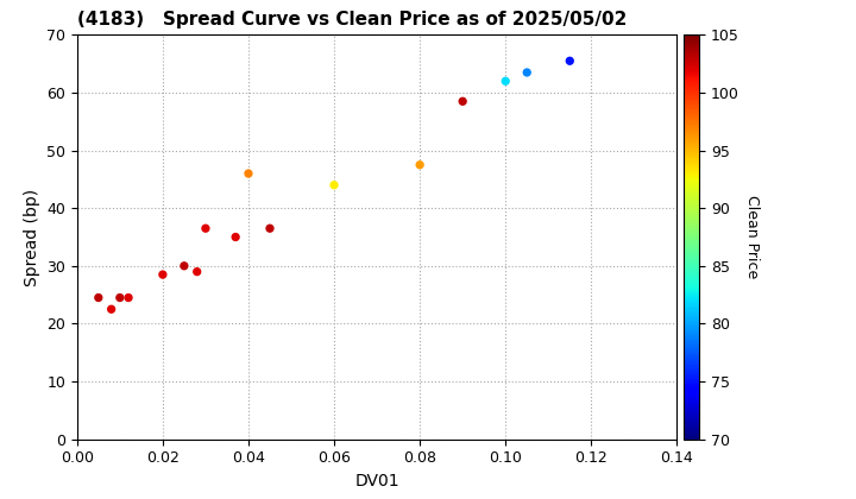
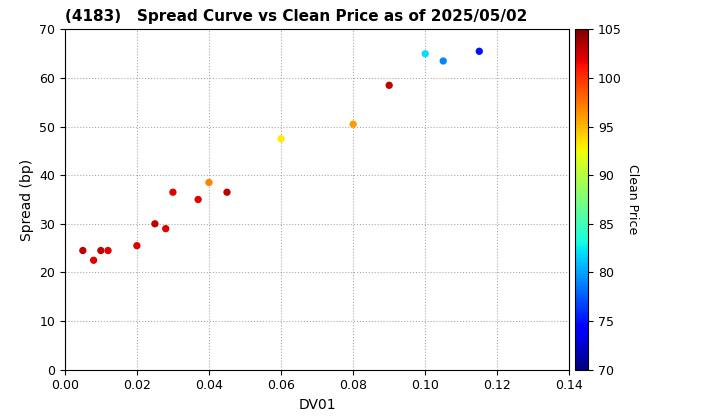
0.02: 28.5 -> 25.5
0.04: 46.0 -> 38.5
0.06: 44.0 -> 47.5
0.08: 47.5 -> 50.5
0.10: 62.0 -> 65.0
